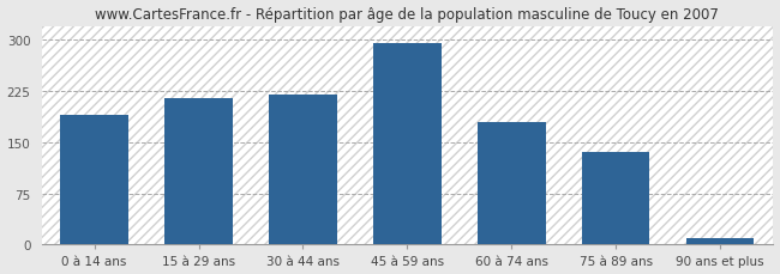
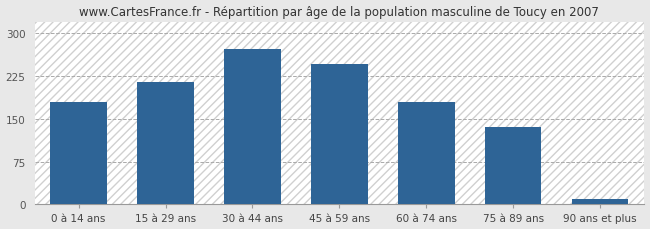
0 à 14 ans: 190 -> 180
30 à 44 ans: 220 -> 272
45 à 59 ans: 295 -> 246
